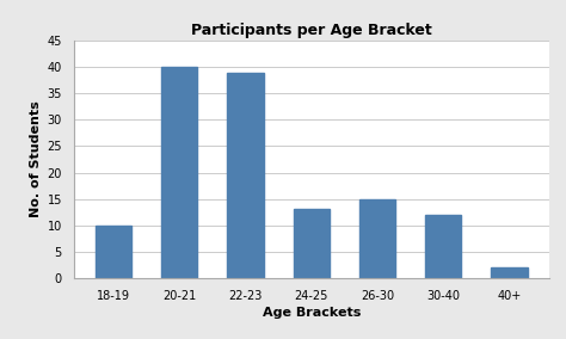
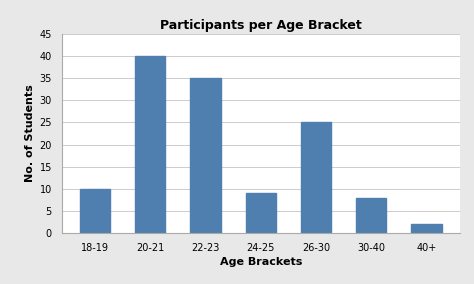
22-23: 39 -> 35
24-25: 13 -> 9
26-30: 15 -> 25
30-40: 12 -> 8
